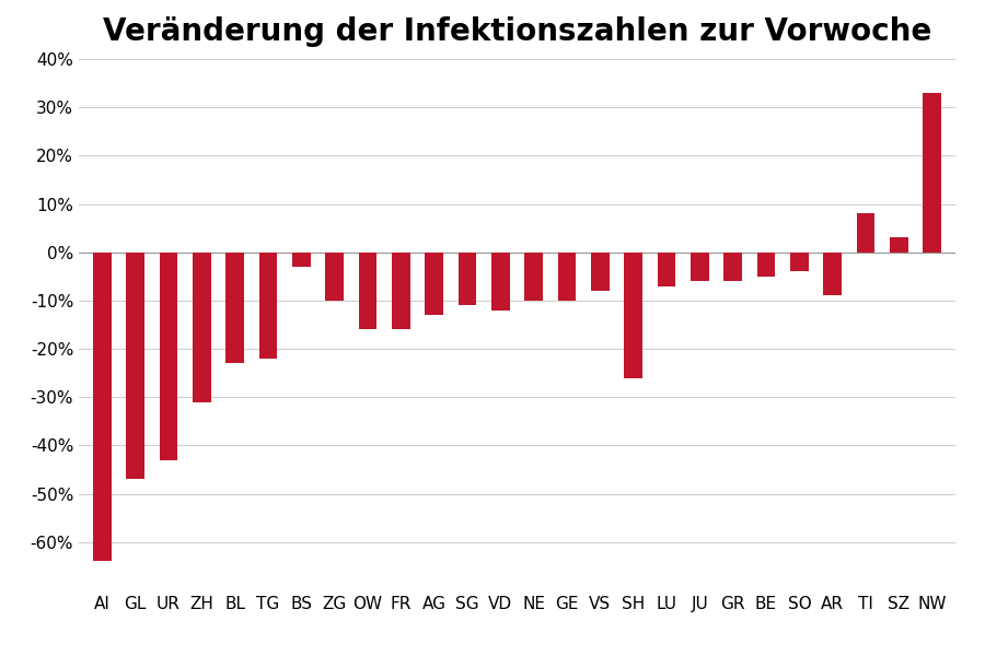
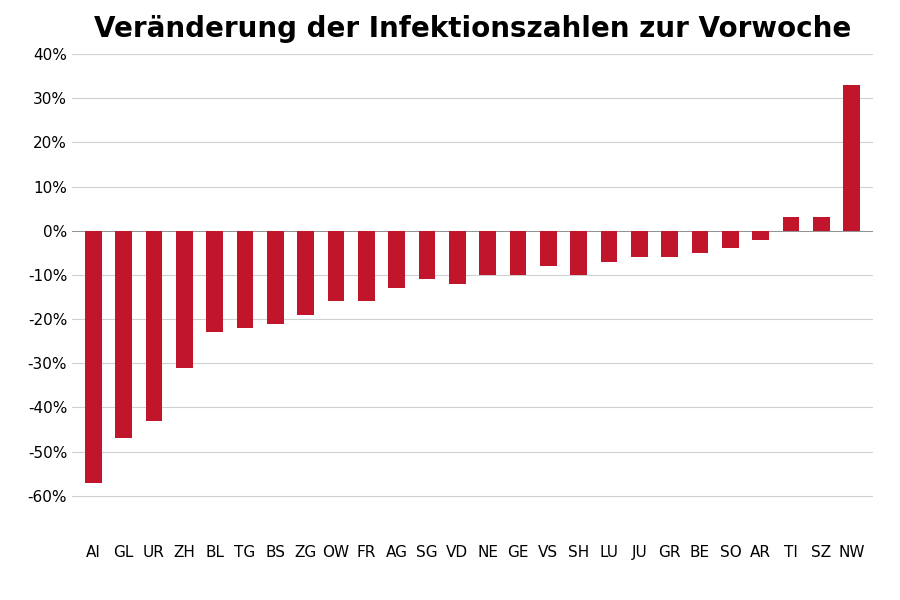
AI: -64% -> -57%
BS: -3% -> -21%
ZG: -10% -> -19%
SH: -26% -> -10%
AR: -9% -> -2%
TI: 8% -> 3%
